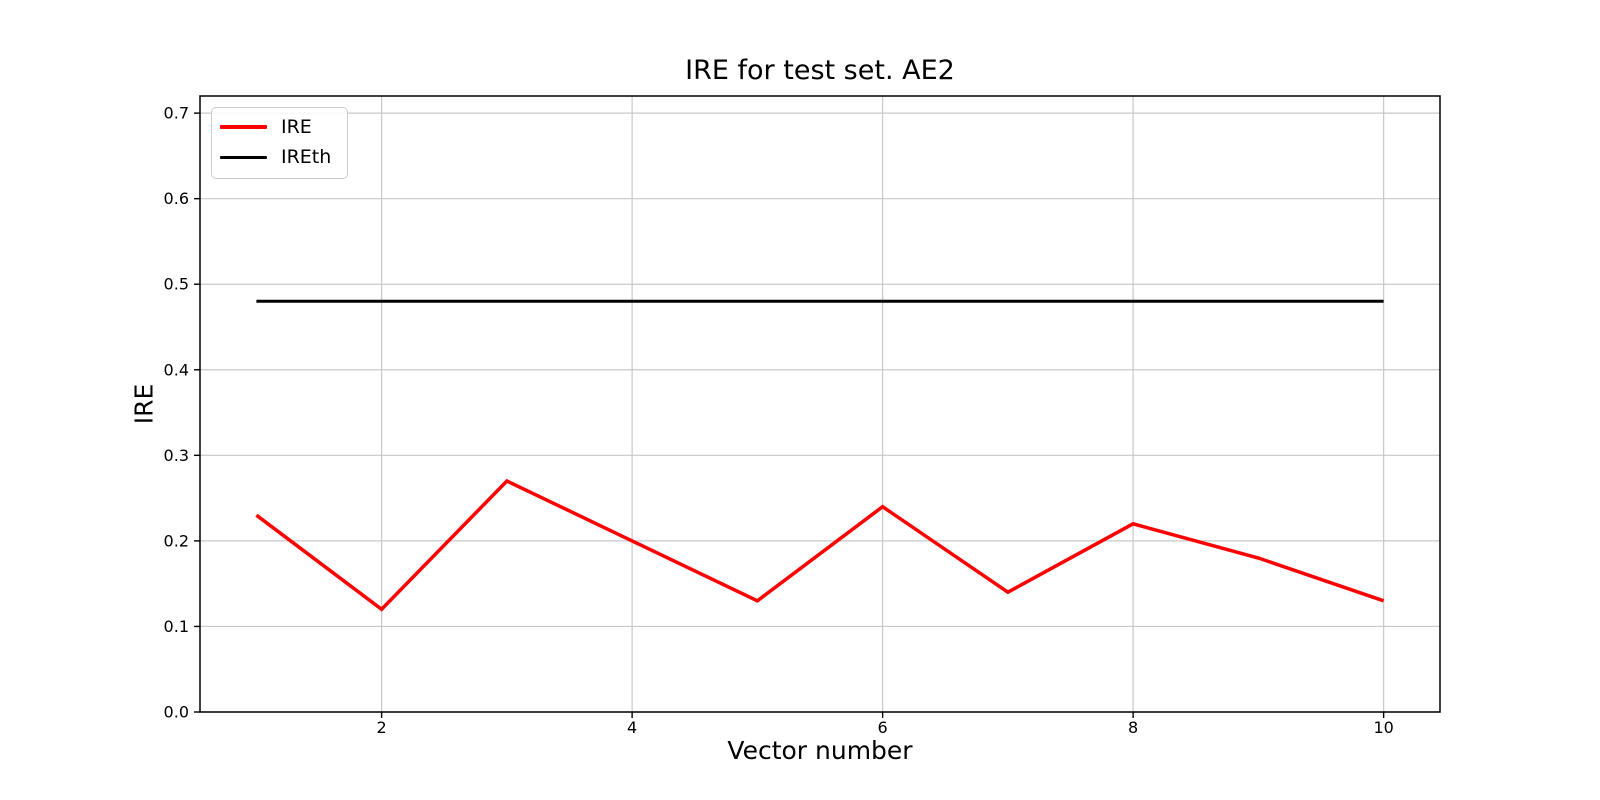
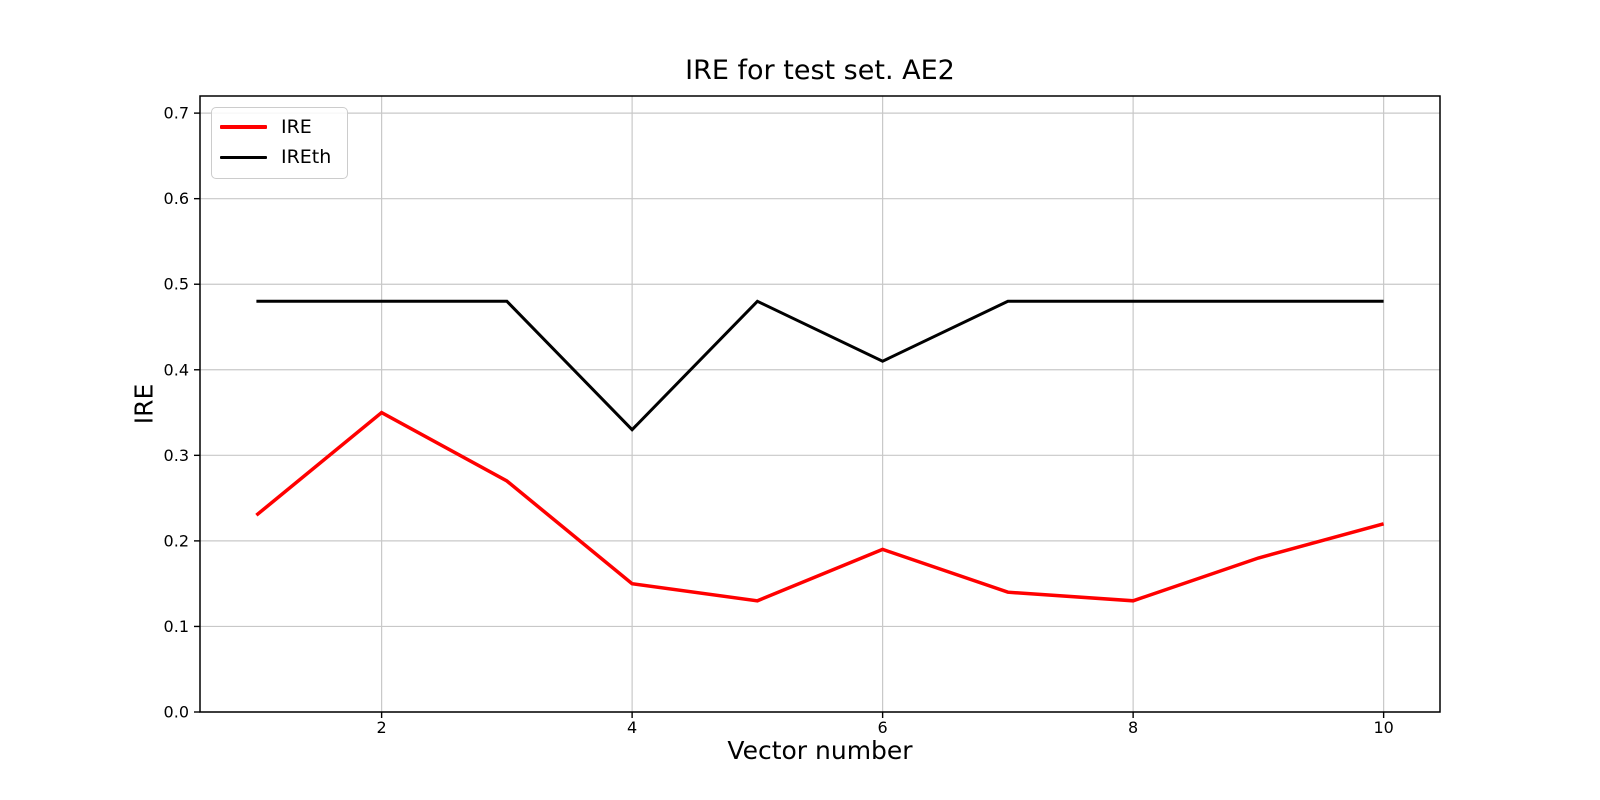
IRE/2: 0.12 -> 0.35
IRE/4: 0.20 -> 0.15
IREth/4: 0.48 -> 0.33
IRE/6: 0.24 -> 0.19
IREth/6: 0.48 -> 0.41
IRE/8: 0.22 -> 0.13
IRE/10: 0.13 -> 0.22
